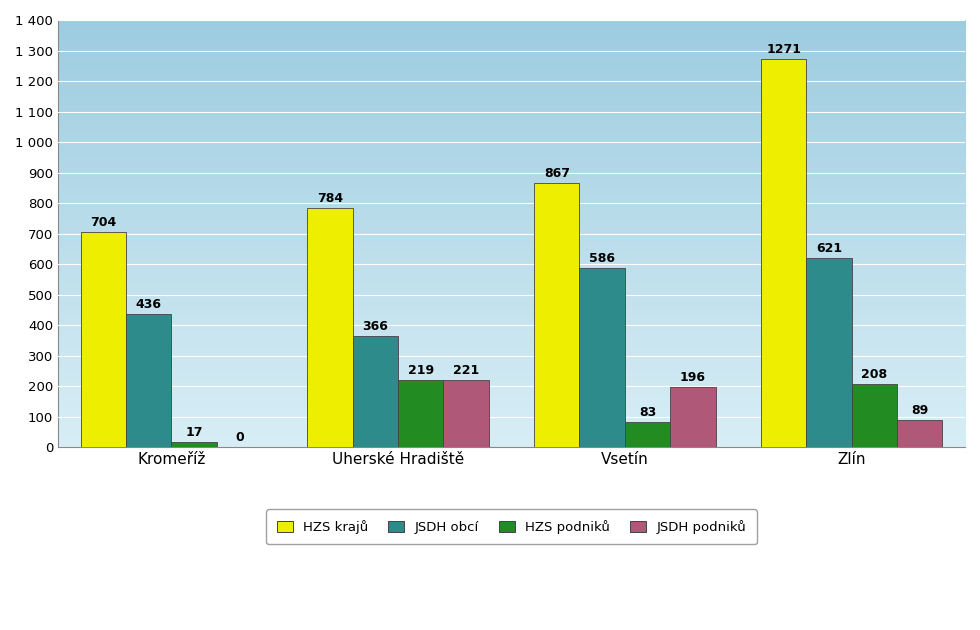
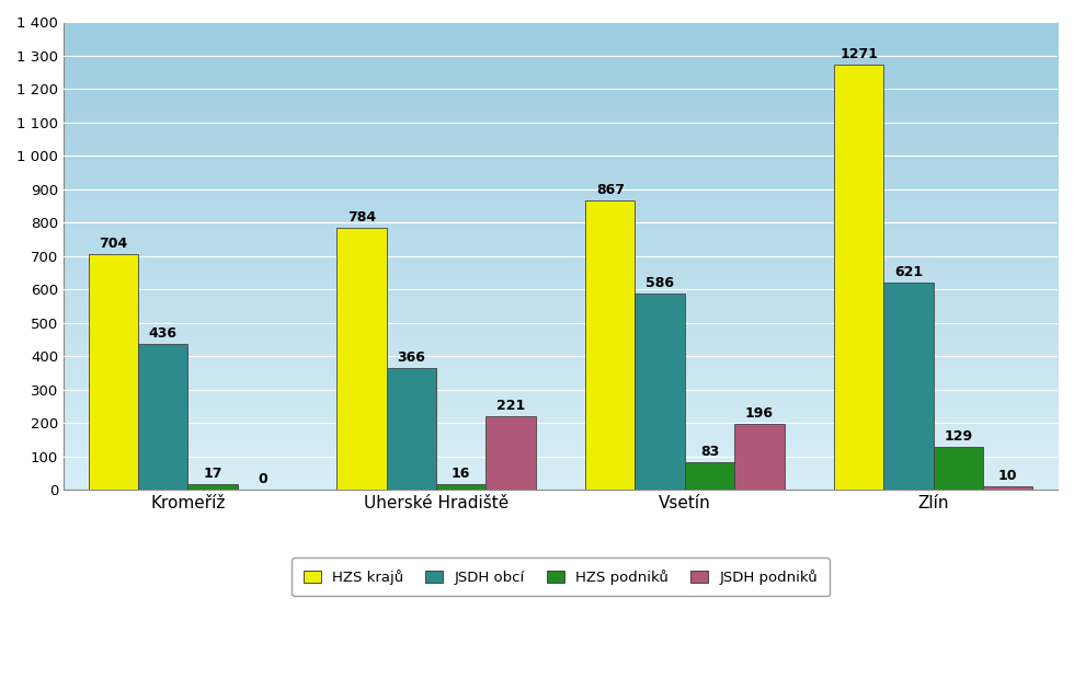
HZS podniků/Uherské Hradiště: 219 -> 16
HZS podniků/Zlín: 208 -> 129
JSDH podniků/Zlín: 89 -> 10
